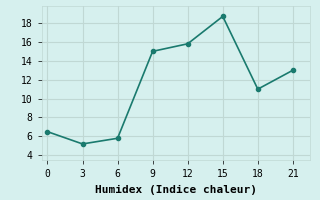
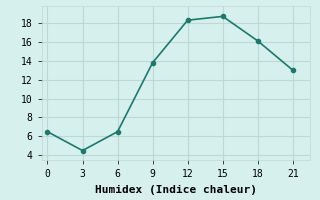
3: 5.2 -> 4.5
6: 5.8 -> 6.5
9: 15.0 -> 13.8
12: 15.8 -> 18.3
18: 11.0 -> 16.1
